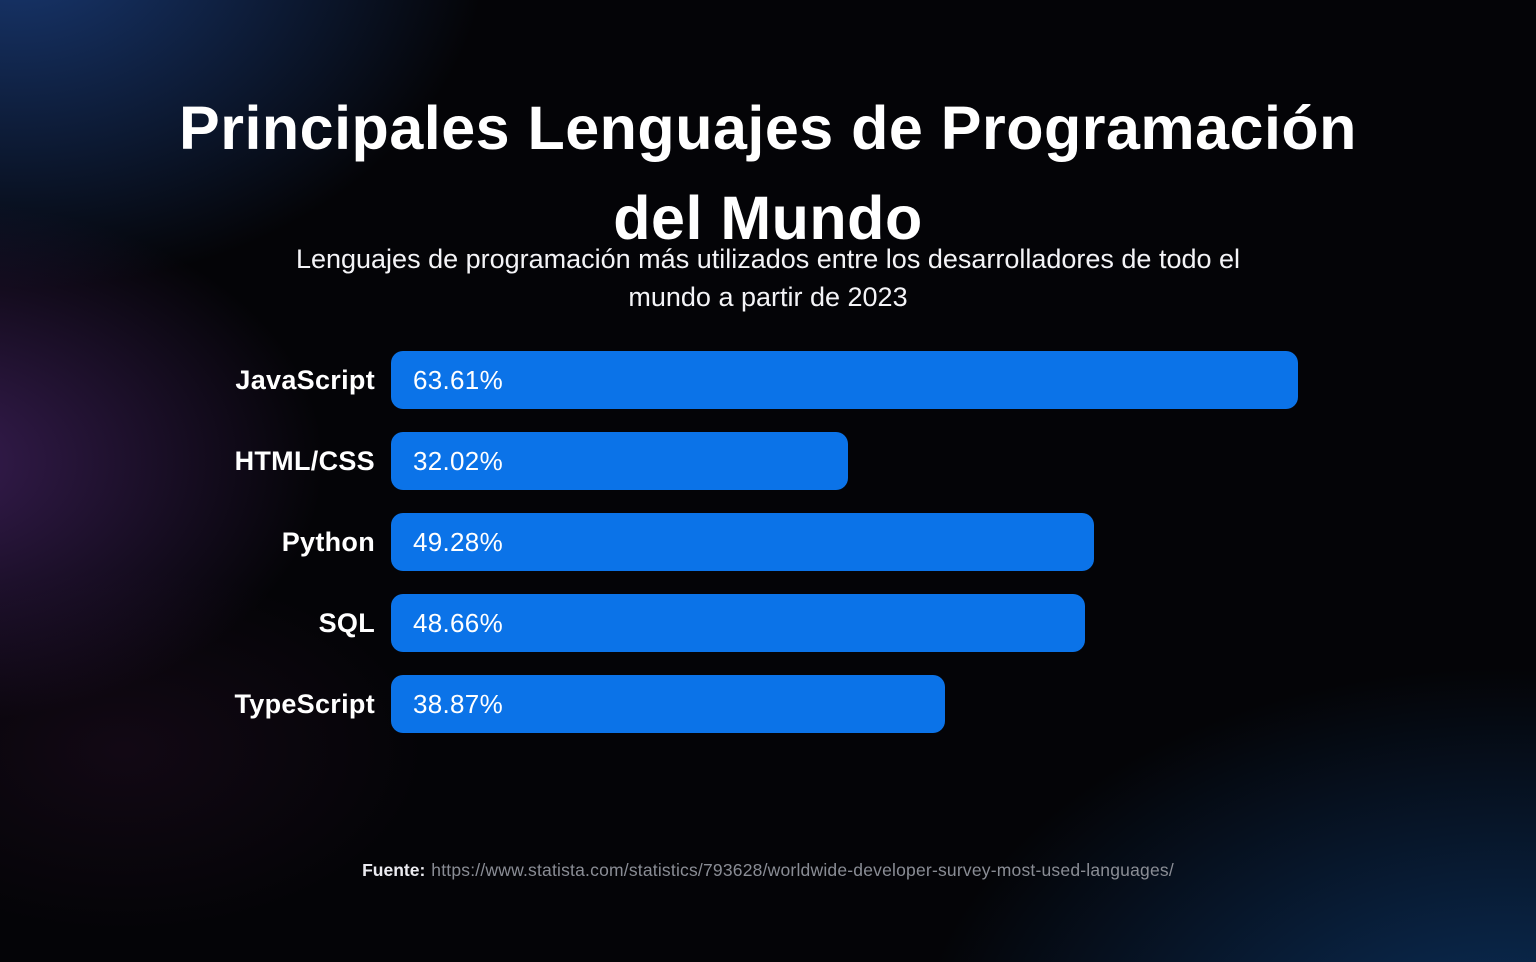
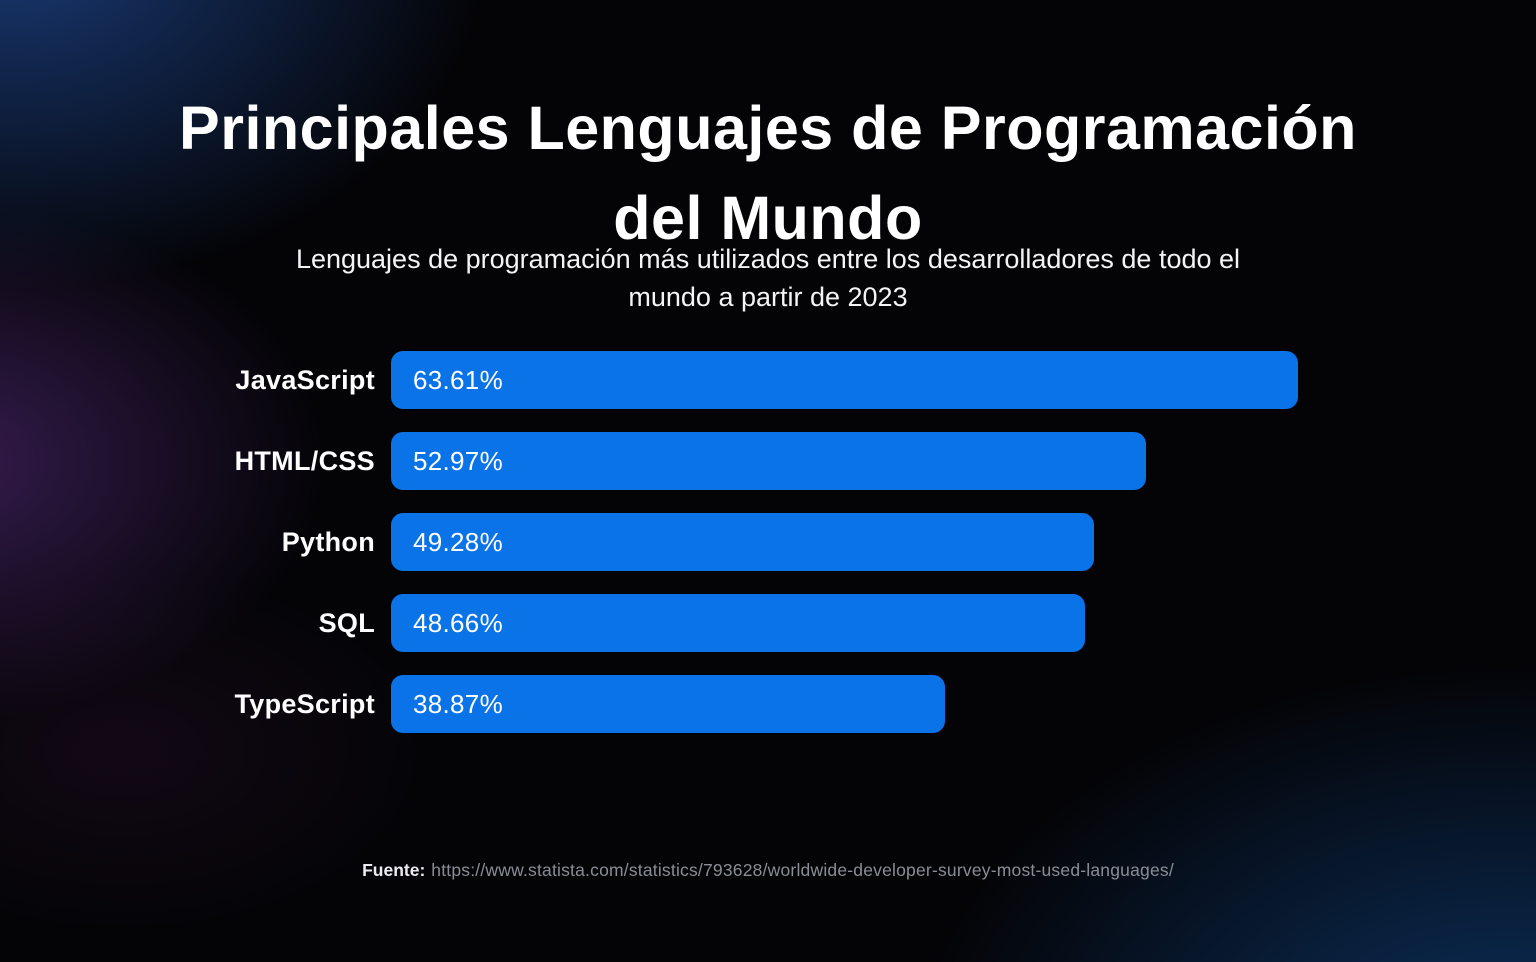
HTML/CSS: 32.02% -> 52.97%
